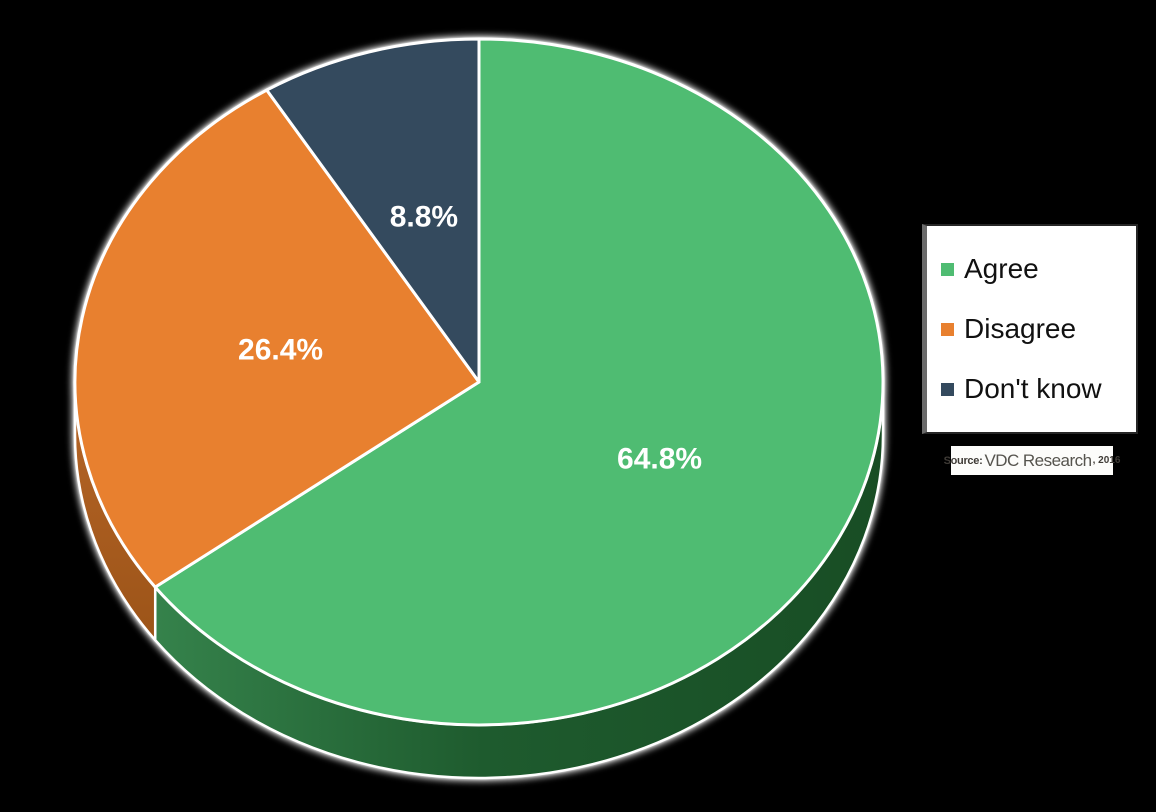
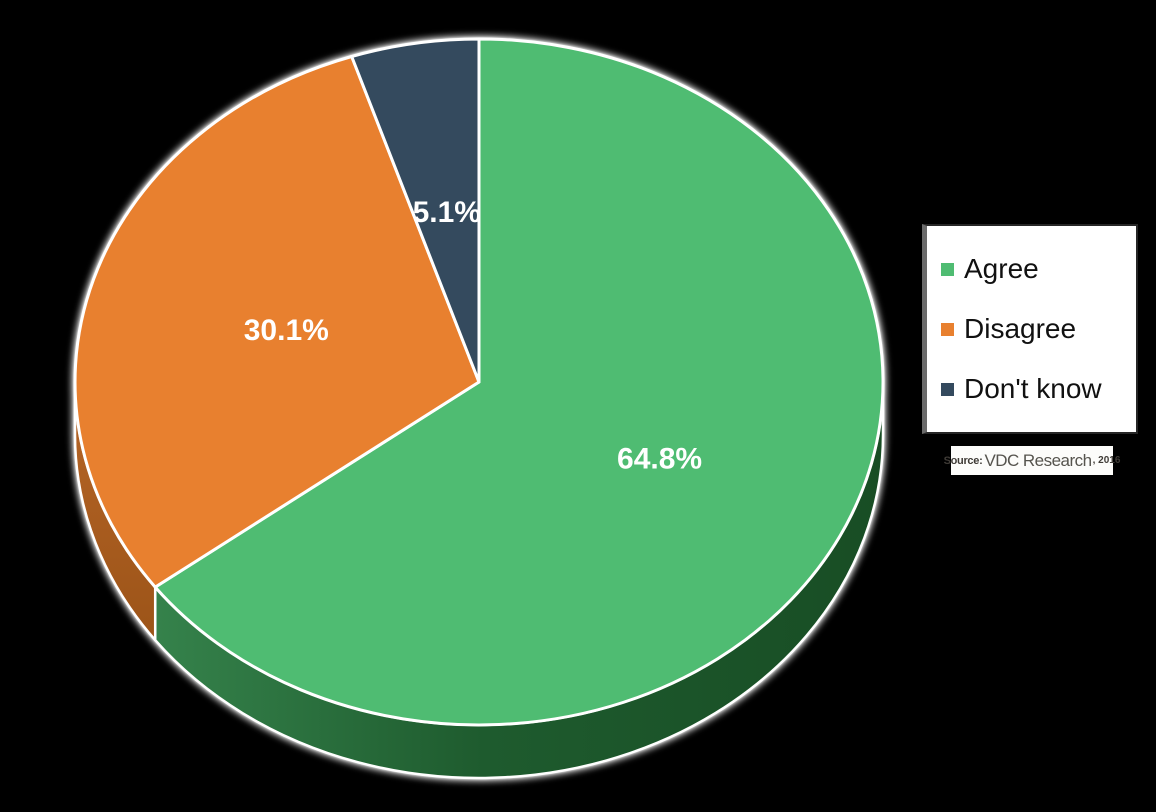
Disagree: 26.4% -> 30.1%
Don't know: 8.8% -> 5.1%
